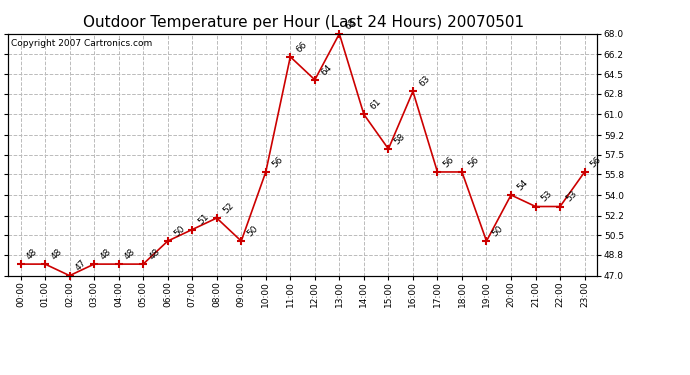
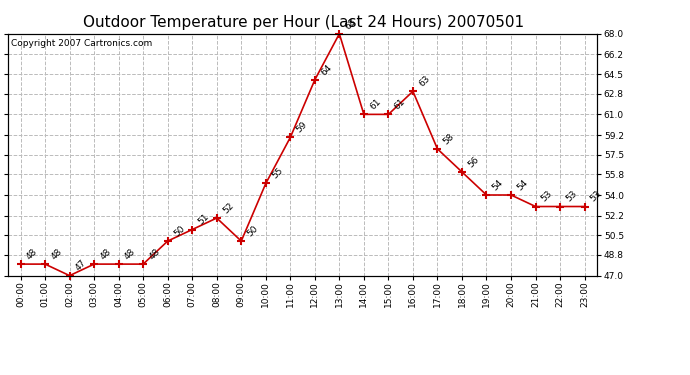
10:00: 56 -> 55
11:00: 66 -> 59
15:00: 58 -> 61
17:00: 56 -> 58
19:00: 50 -> 54
23:00: 56 -> 53
